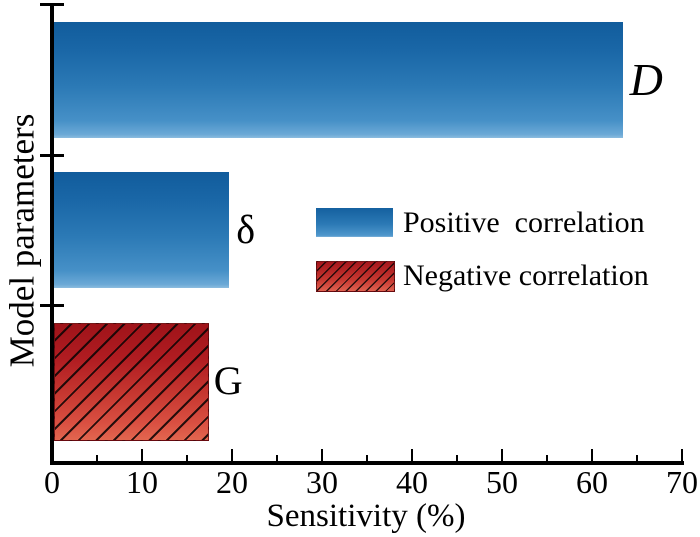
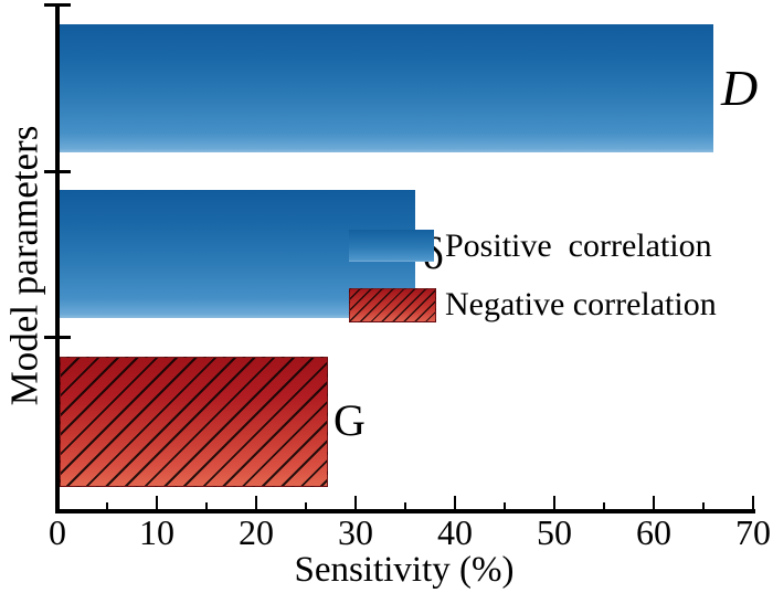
D: 63 -> 66
δ: 20 -> 36
G: 17 -> 27
